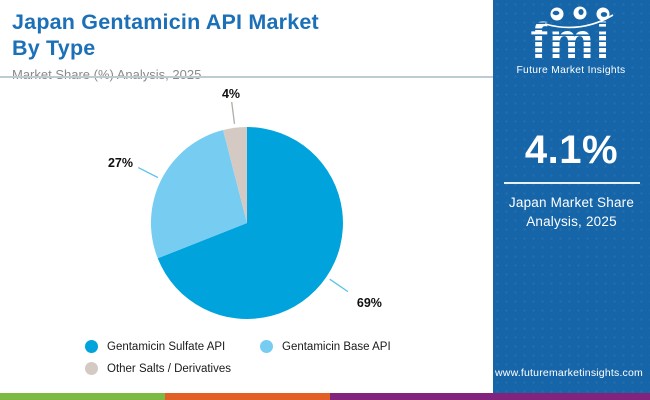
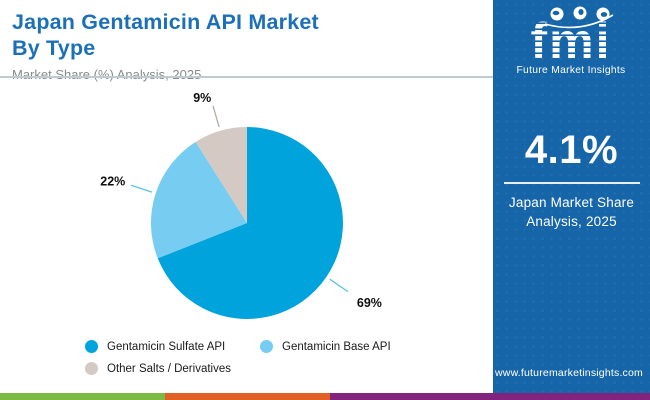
Gentamicin Base API: 27% -> 22%
Other Salts / Derivatives: 4% -> 9%
